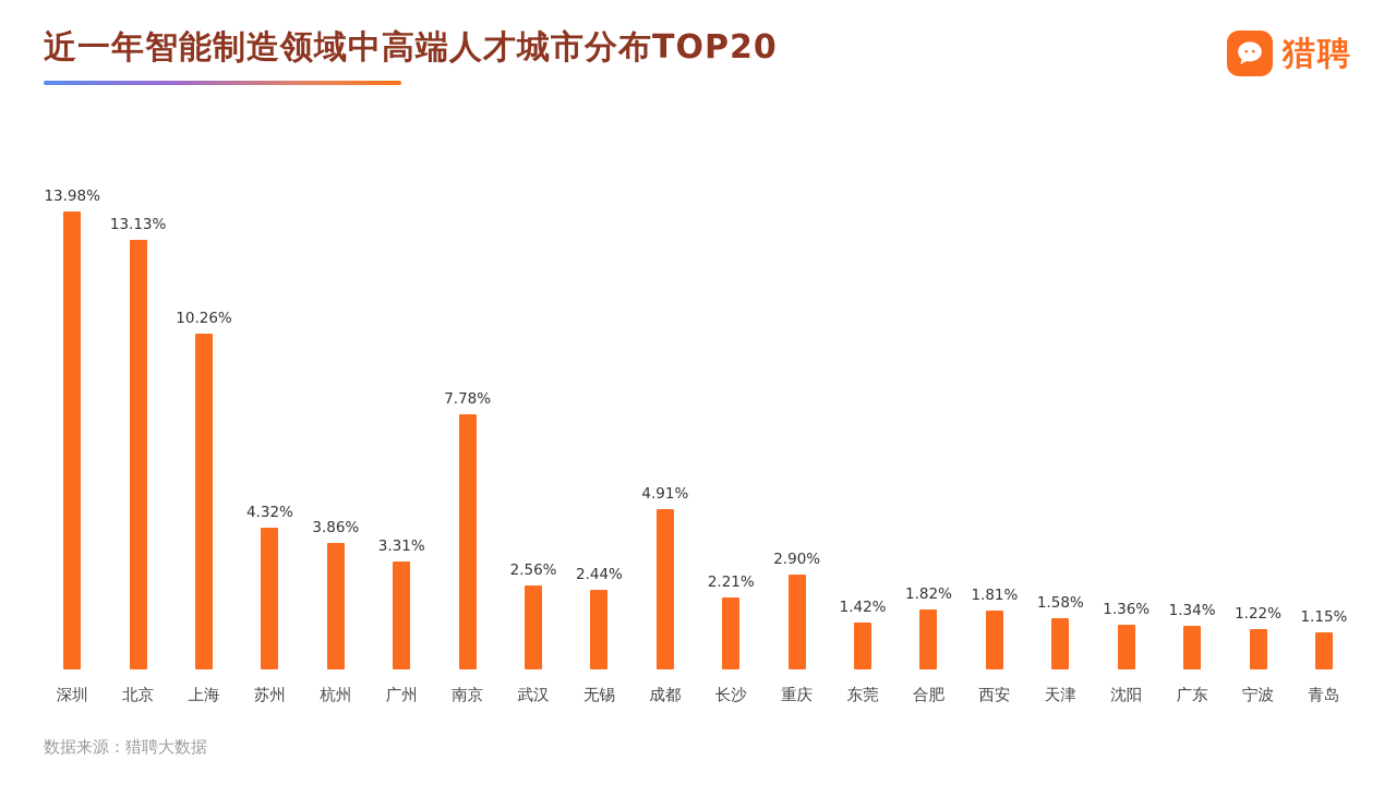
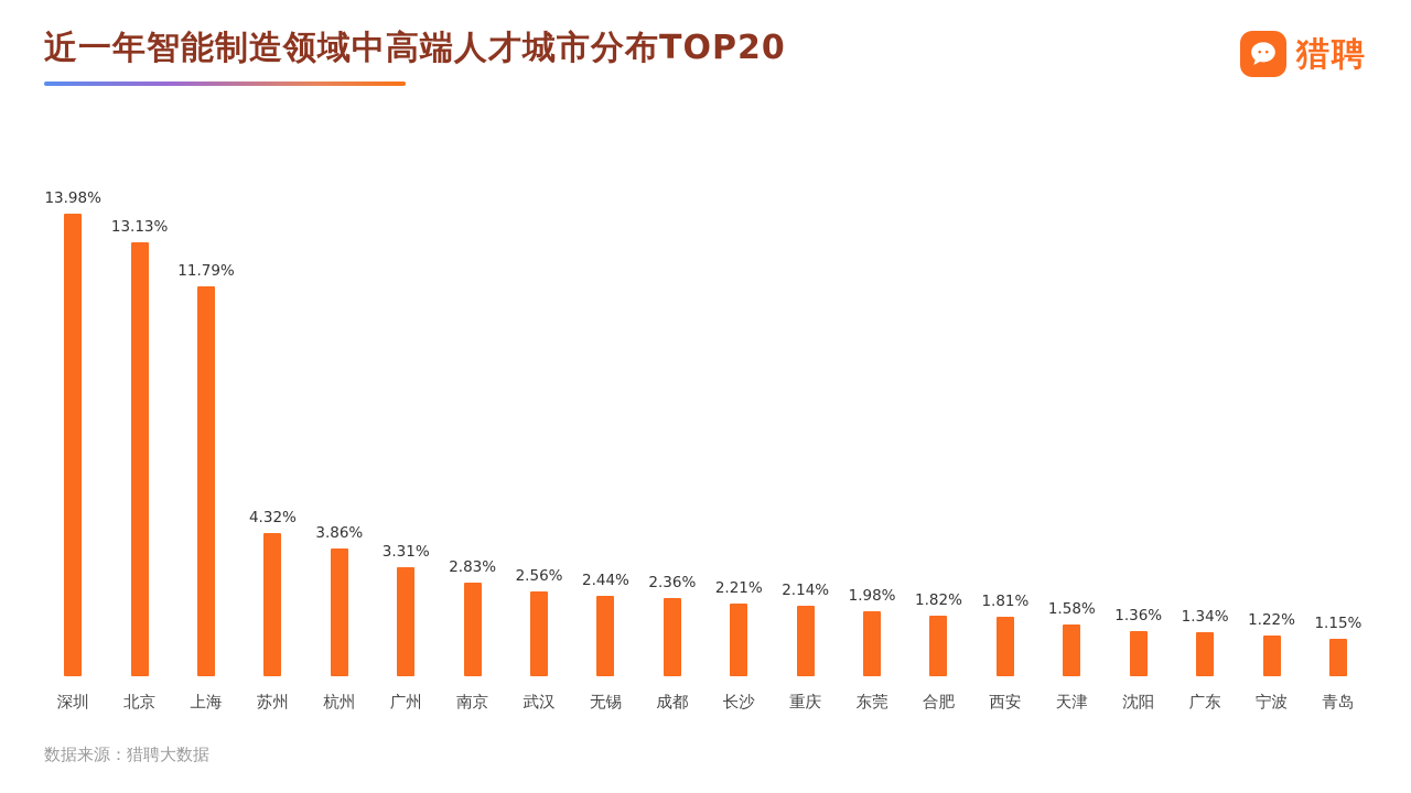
上海: 10.26% -> 11.79%
南京: 7.78% -> 2.83%
成都: 4.91% -> 2.36%
重庆: 2.90% -> 2.14%
东莞: 1.42% -> 1.98%
